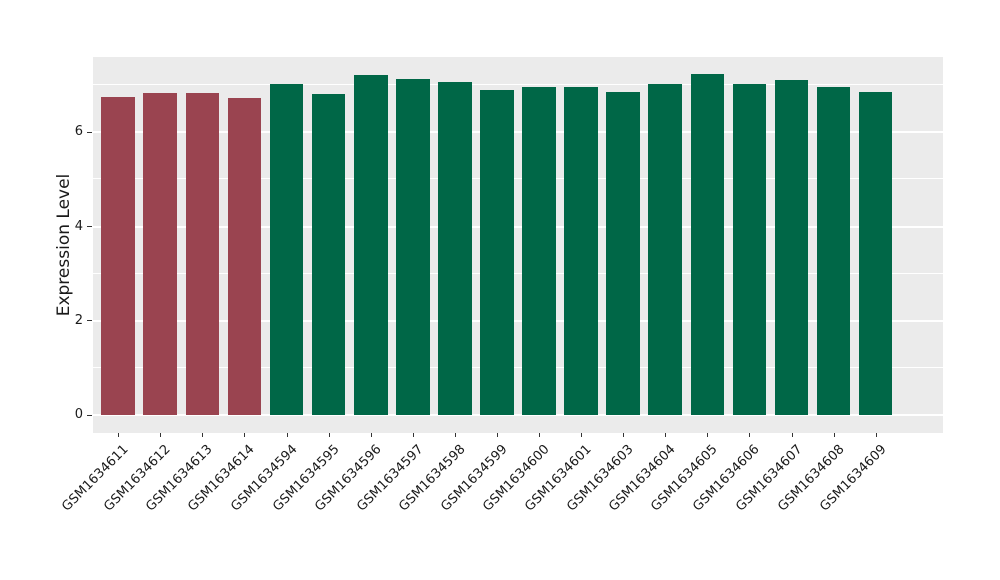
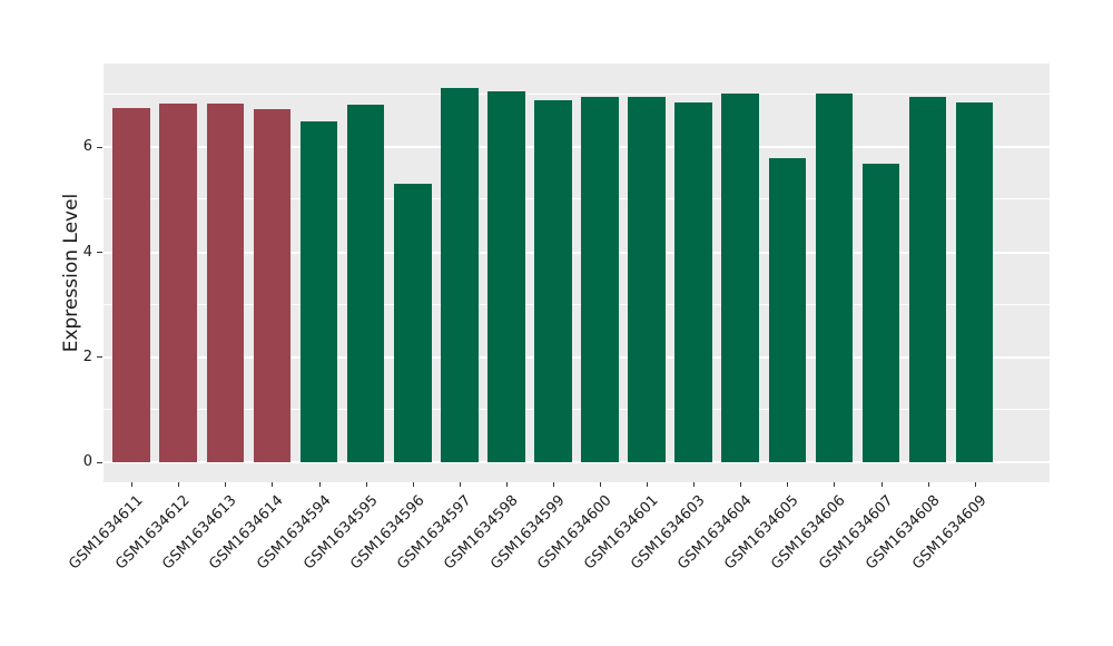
GSM1634594: 7.0 -> 6.5
GSM1634596: 7.2 -> 5.3
GSM1634605: 7.2 -> 5.8
GSM1634607: 7.1 -> 5.7
